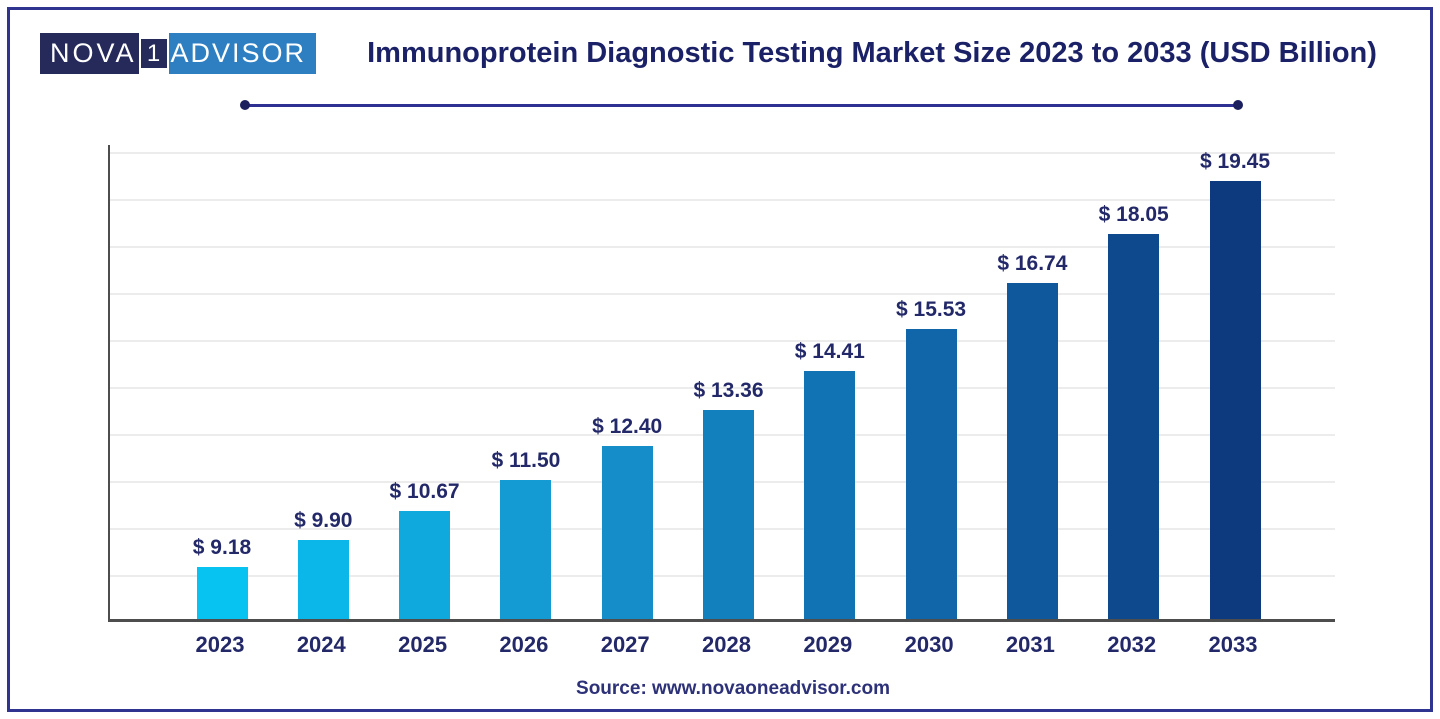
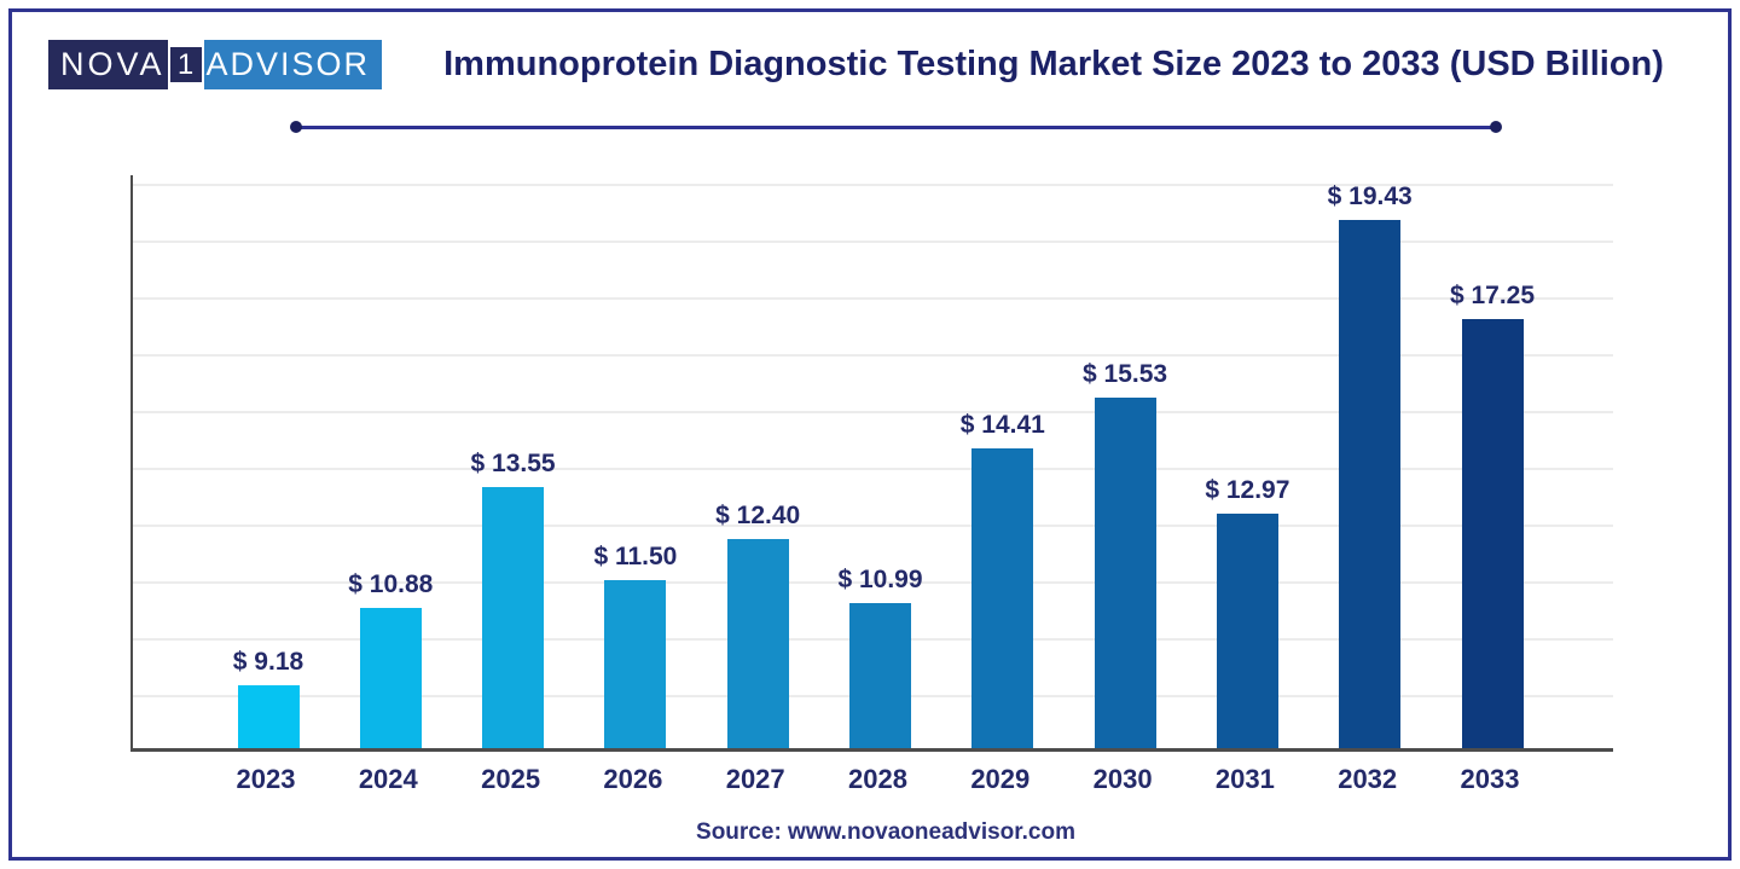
2024: 9.90 -> 10.88
2025: 10.67 -> 13.55
2028: 13.36 -> 10.99
2031: 16.74 -> 12.97
2032: 18.05 -> 19.43
2033: 19.45 -> 17.25
